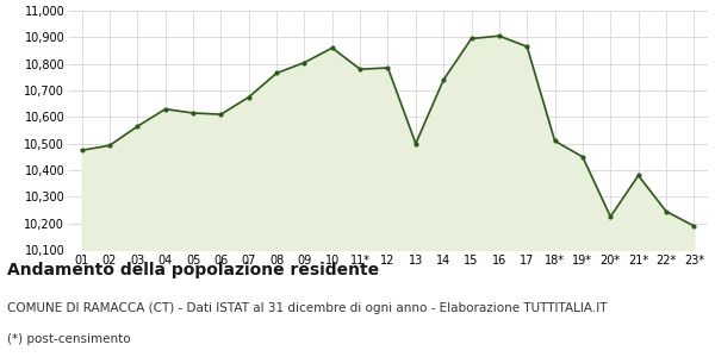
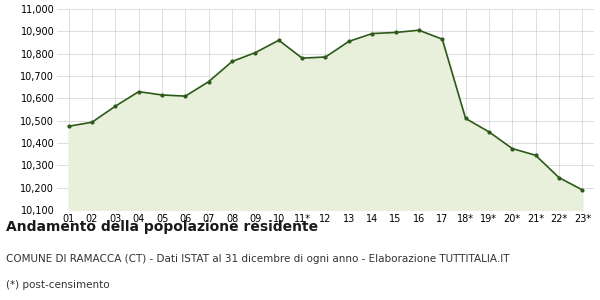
13: 10,500 -> 10,855
14: 10,740 -> 10,890
20*: 10,225 -> 10,375
21*: 10,380 -> 10,345
